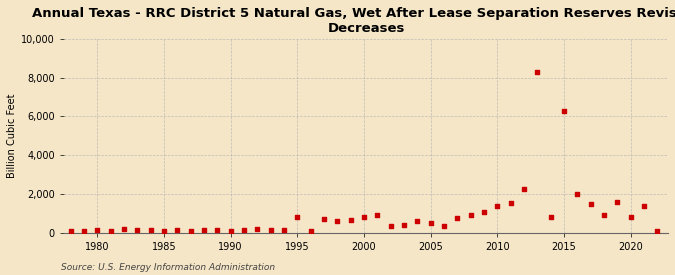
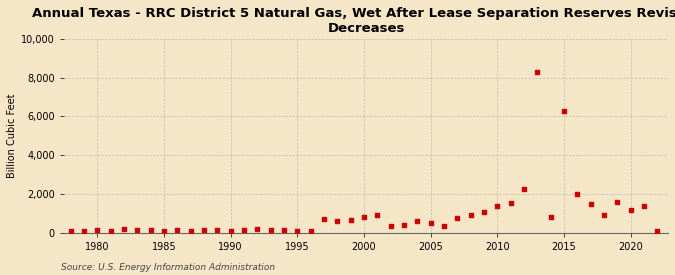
1995: 800 -> 100
2020: 800 -> 1,200
